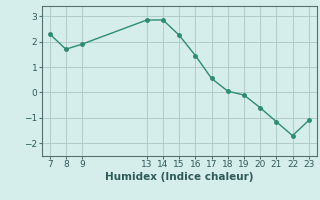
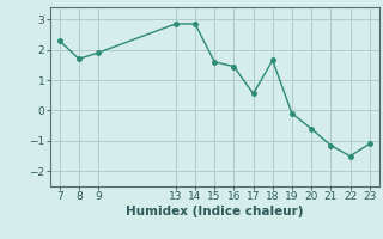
15: 2.25 -> 1.60
18: 0.05 -> 1.65
22: -1.70 -> -1.50
